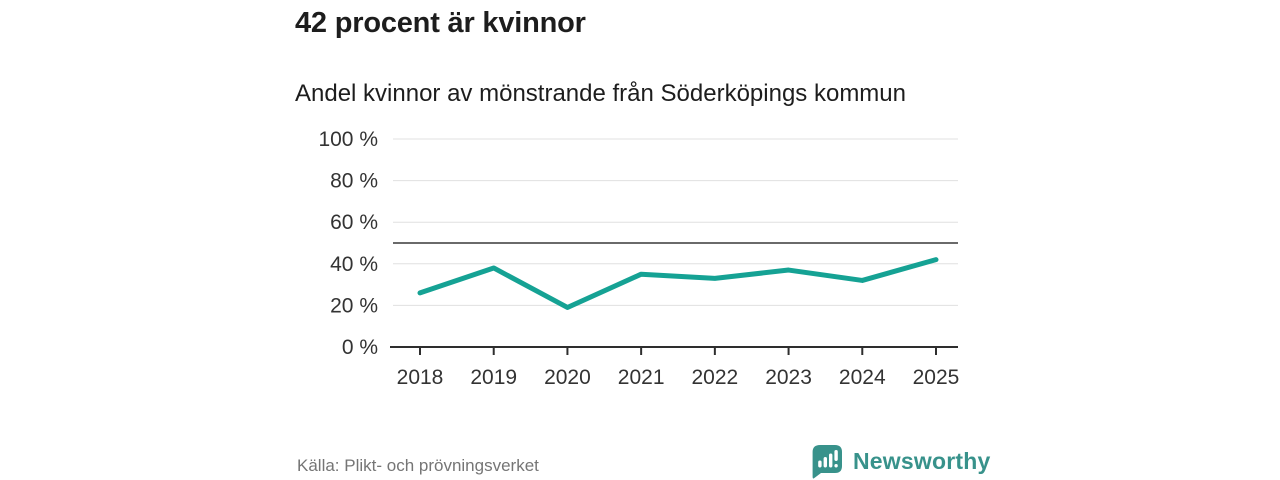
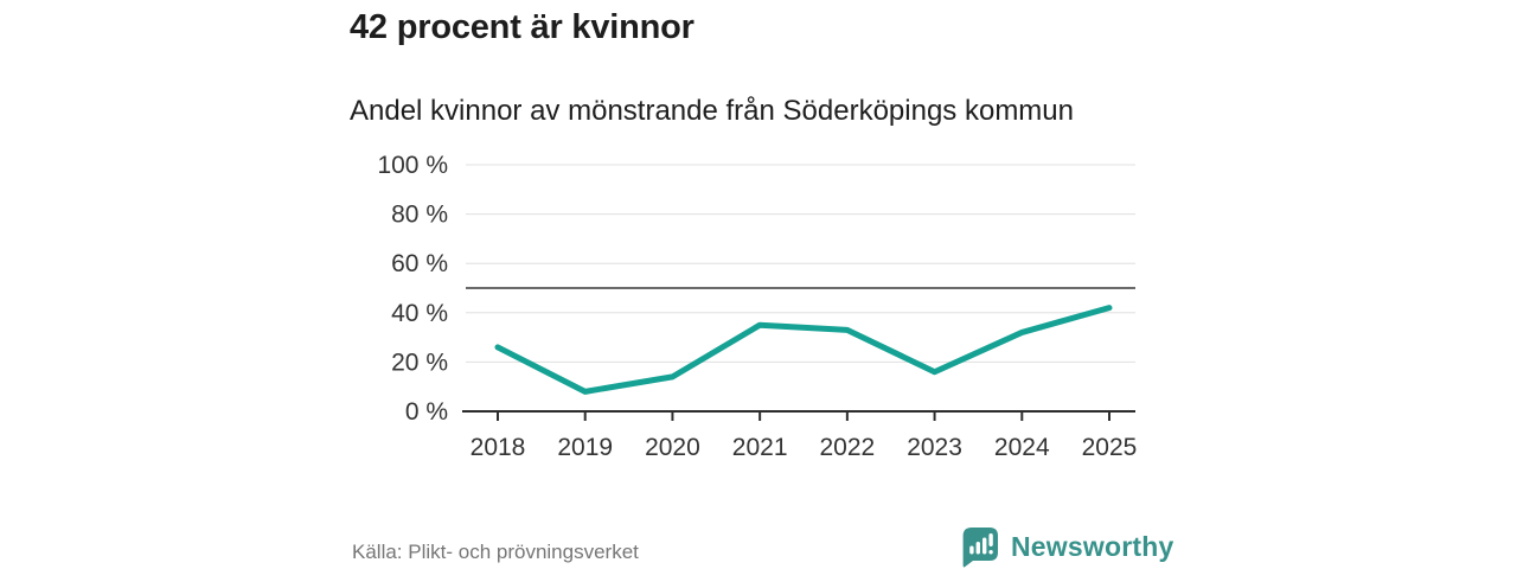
2019: 38% -> 8%
2020: 19% -> 14%
2023: 37% -> 16%
